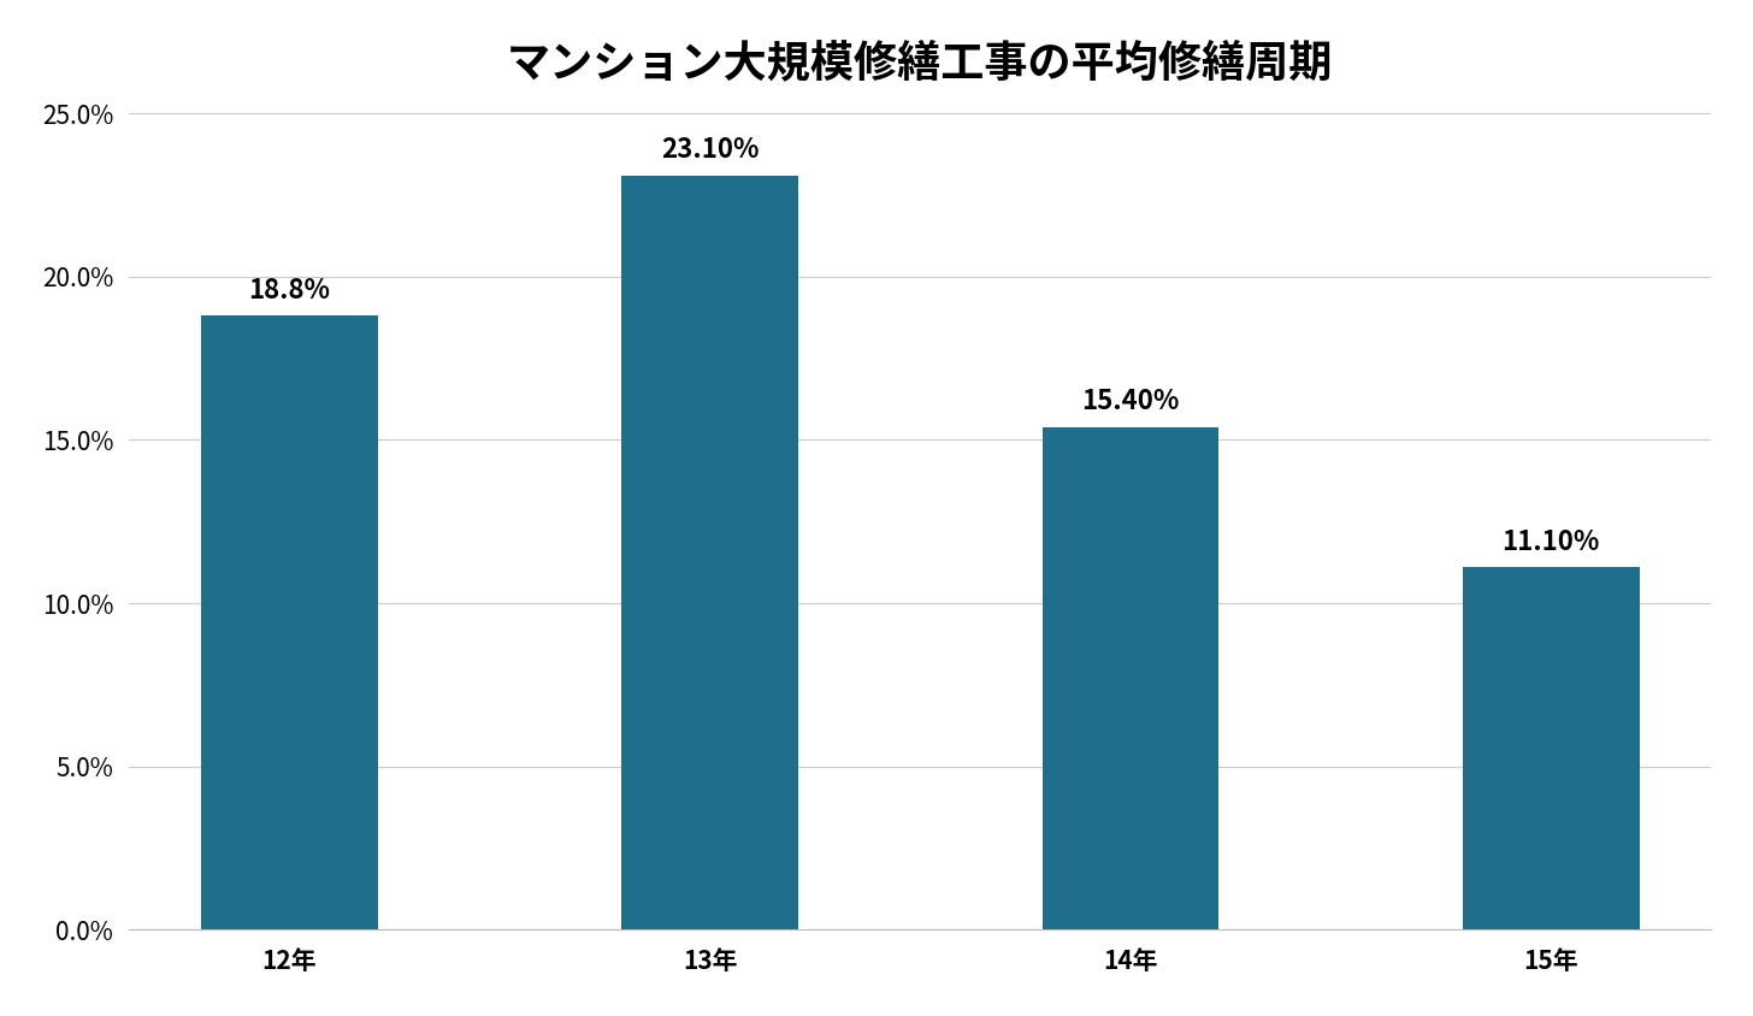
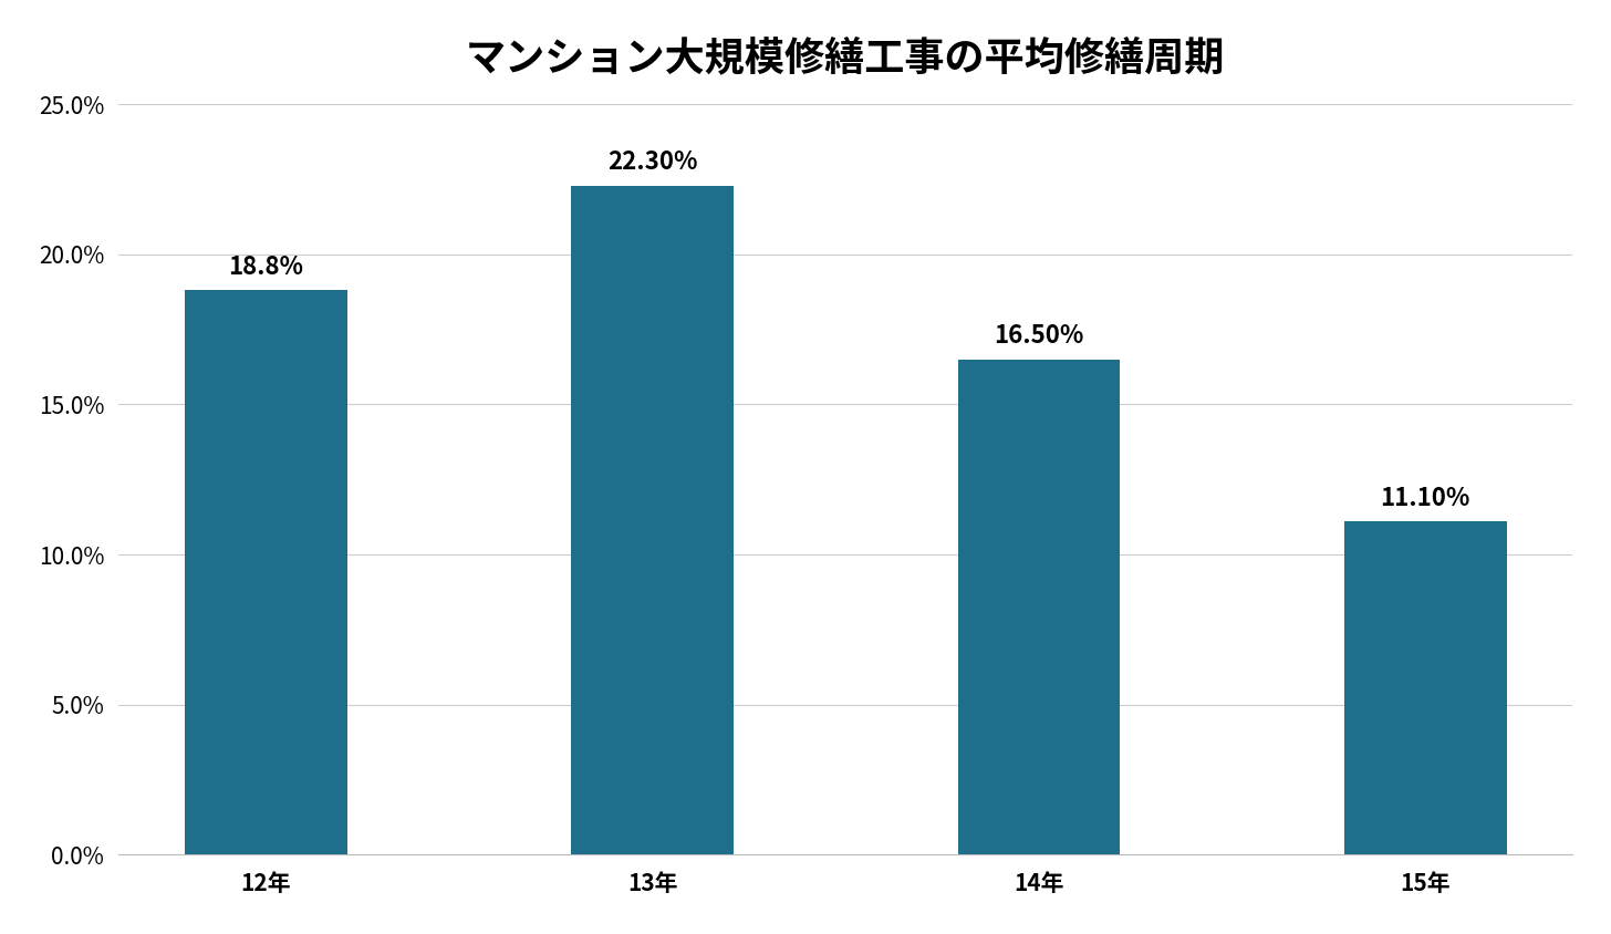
13年: 23.10% -> 22.30%
14年: 15.40% -> 16.50%
